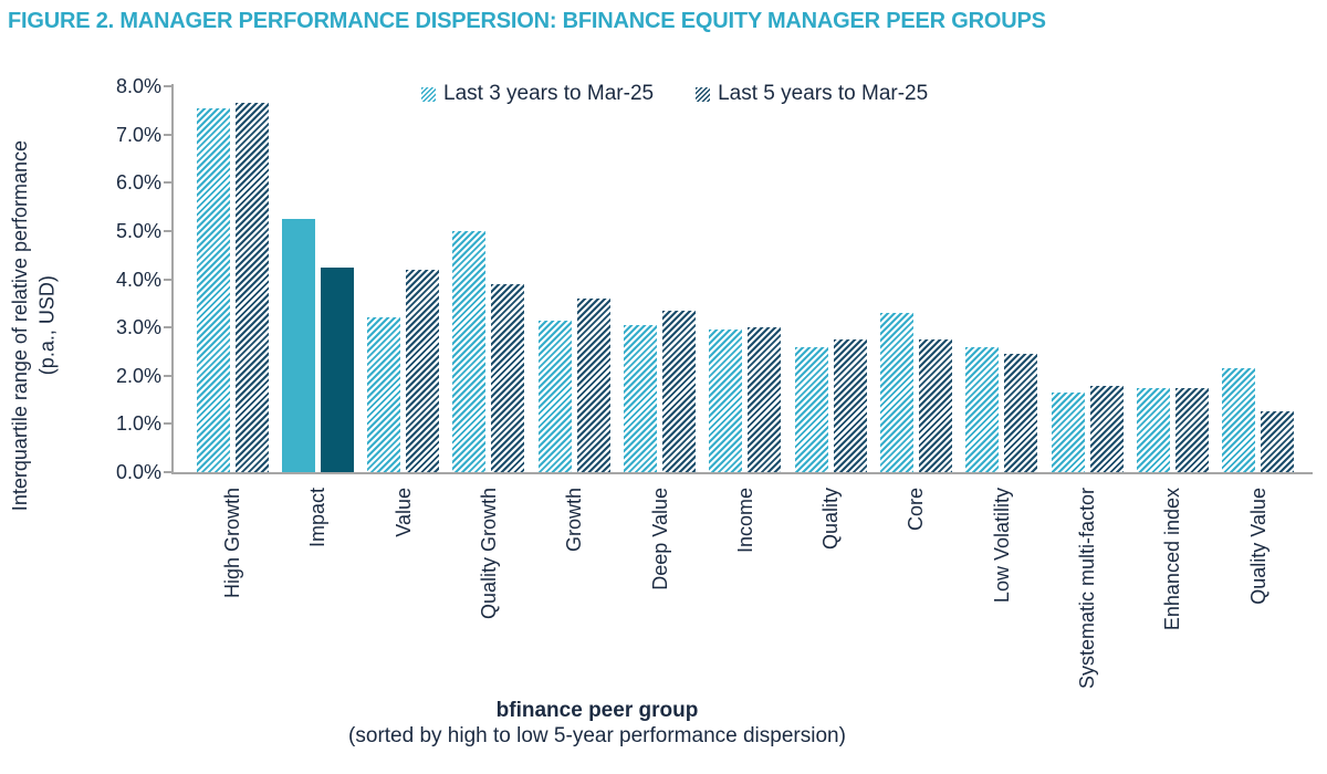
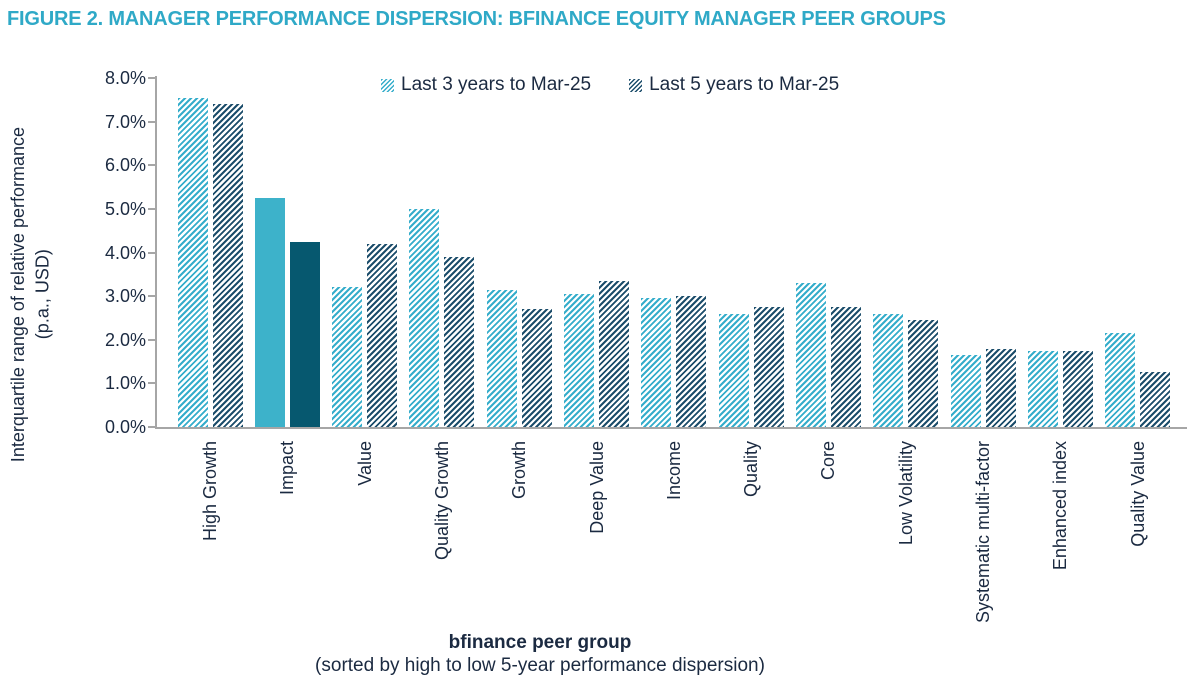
Last 5 years to Mar-25/High Growth: 7.7% -> 7.4%
Last 5 years to Mar-25/Growth: 3.6% -> 2.7%
